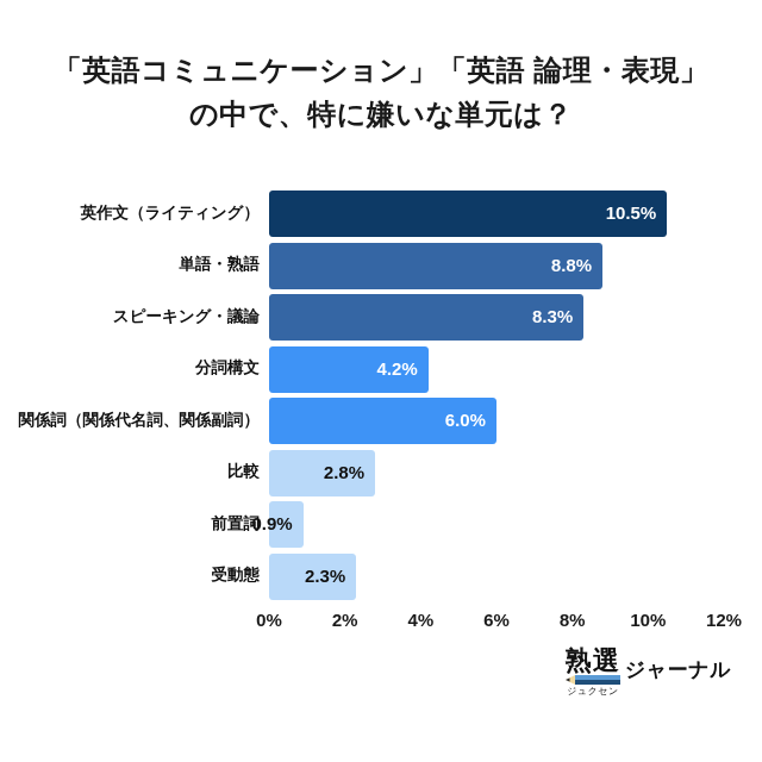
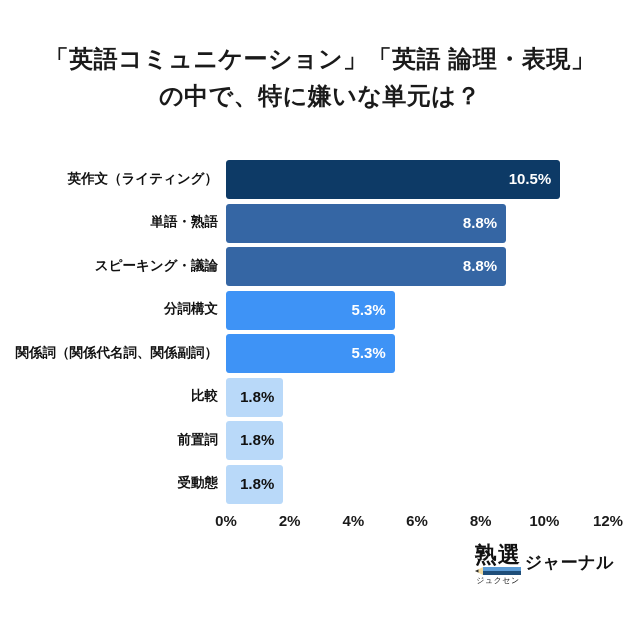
スピーキング・議論: 8.3% -> 8.8%
分詞構文: 4.2% -> 5.3%
関係詞（関係代名詞、関係副詞）: 6.0% -> 5.3%
比較: 2.8% -> 1.8%
前置詞: 0.9% -> 1.8%
受動態: 2.3% -> 1.8%
